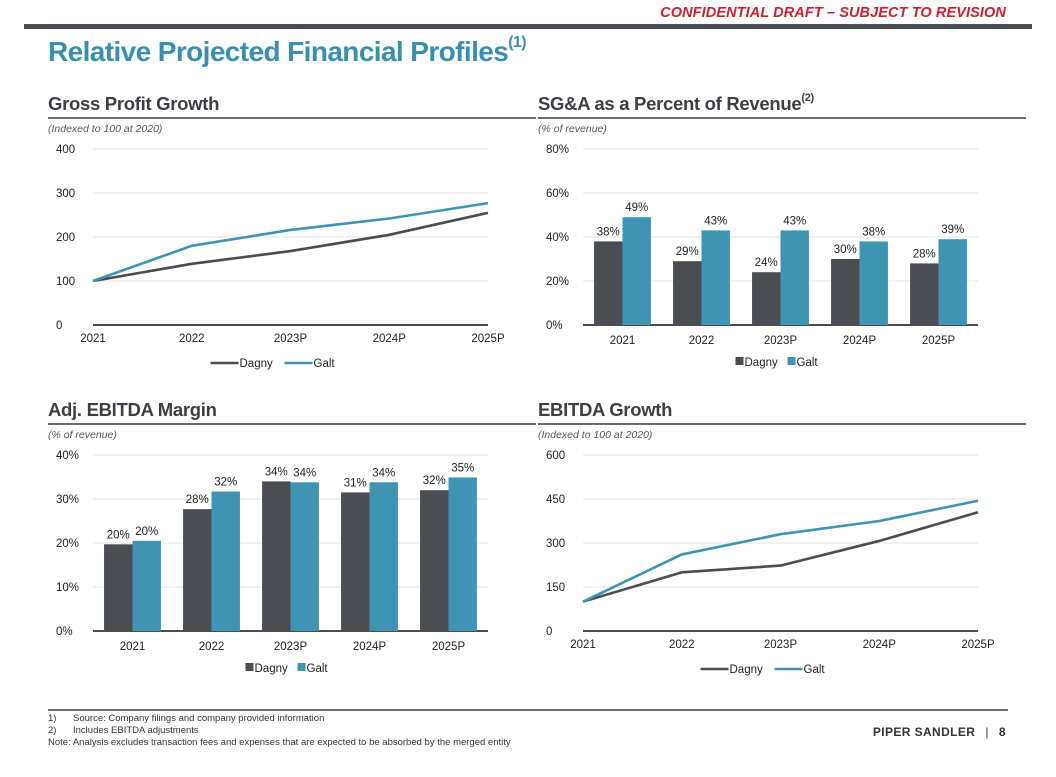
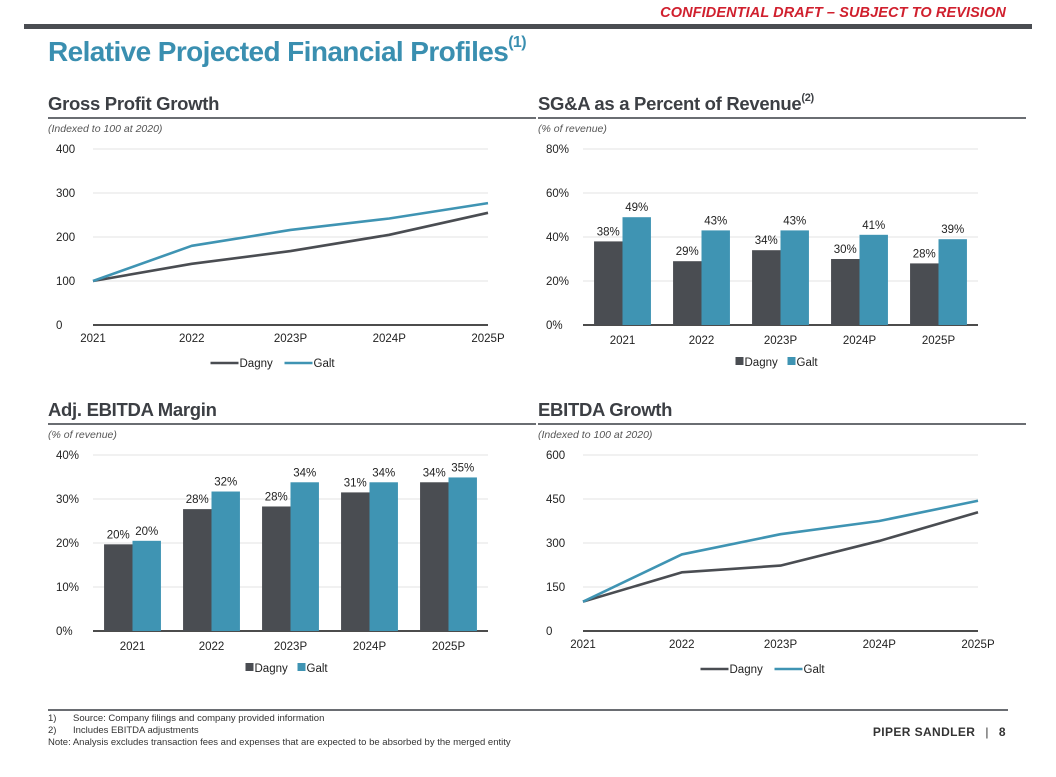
SG&A as a Percent of Revenue/Dagny/2023P: 24% -> 34%
SG&A as a Percent of Revenue/Galt/2024P: 38% -> 41%
Adj. EBITDA Margin/Dagny/2023P: 34% -> 28%
Adj. EBITDA Margin/Dagny/2025P: 32% -> 34%
